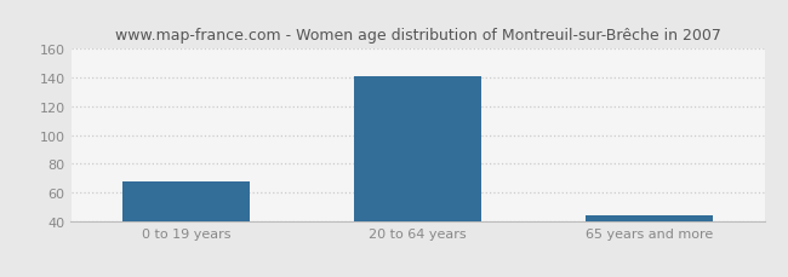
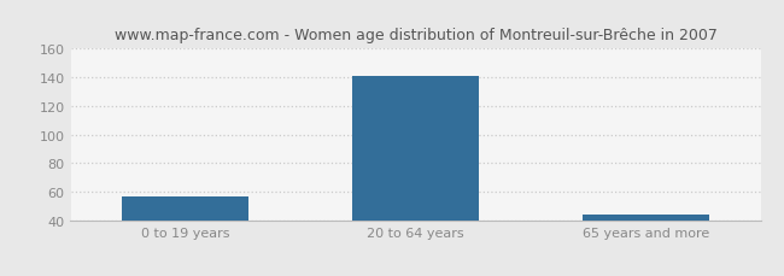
0 to 19 years: 68 -> 57
